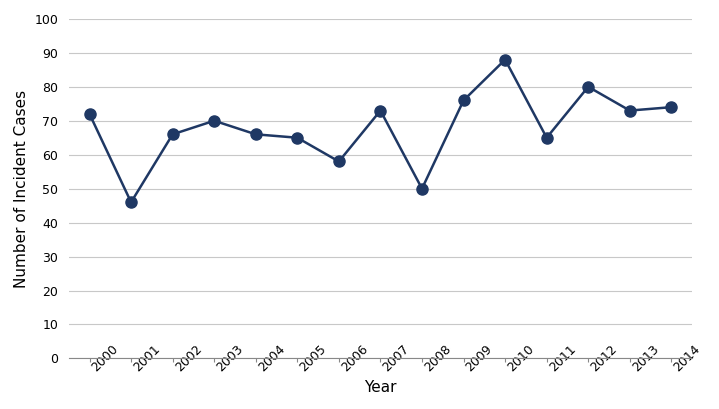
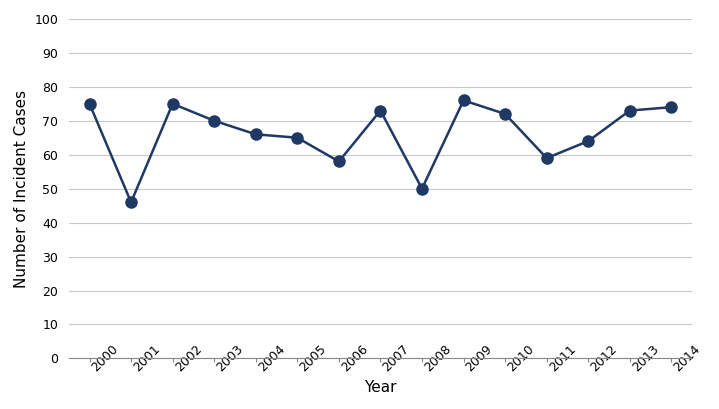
2000: 72 -> 75
2002: 66 -> 75
2010: 88 -> 72
2011: 65 -> 59
2012: 80 -> 64
